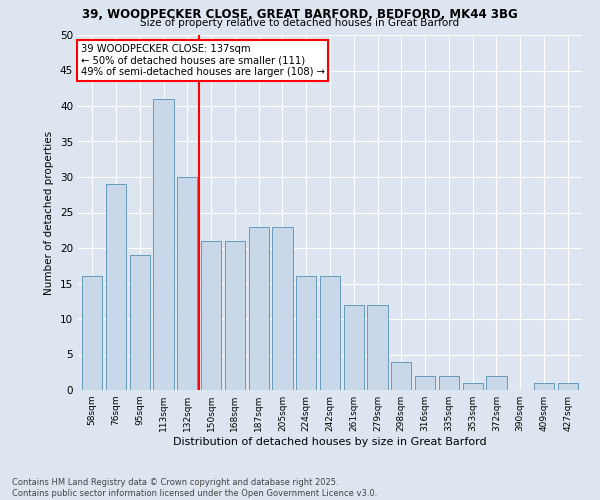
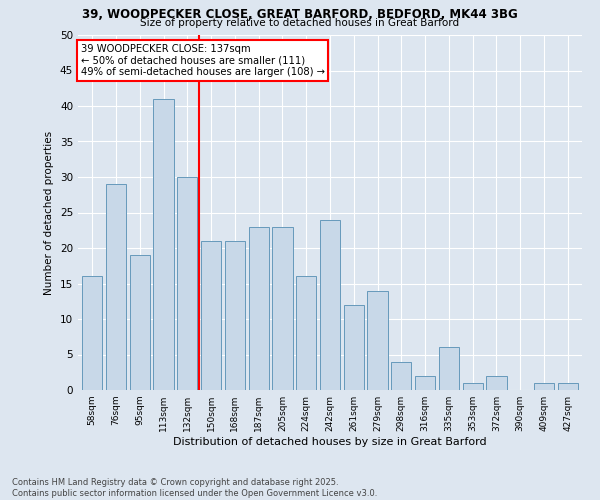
242sqm: 16 -> 24
279sqm: 12 -> 14
335sqm: 2 -> 6
